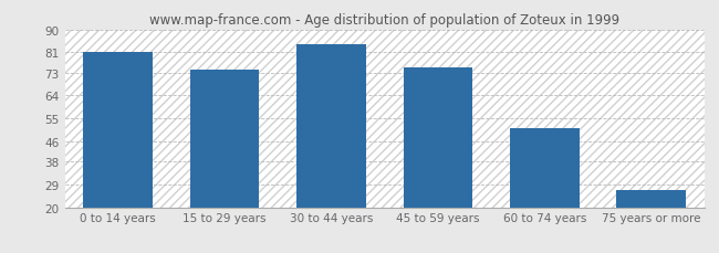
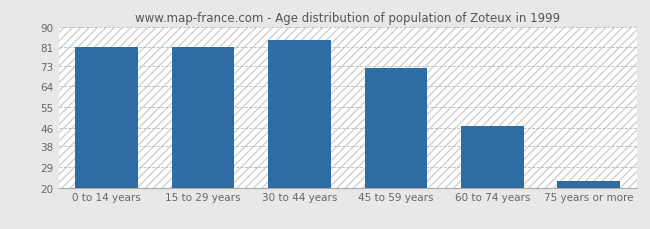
15 to 29 years: 74 -> 81
45 to 59 years: 75 -> 72
60 to 74 years: 51 -> 47
75 years or more: 27 -> 23
